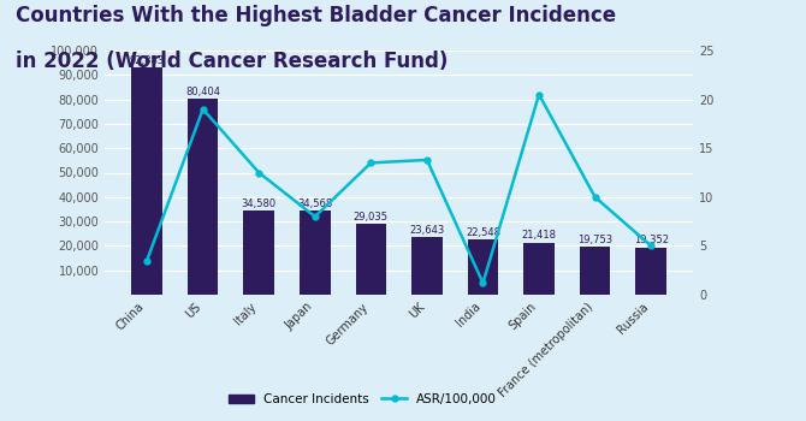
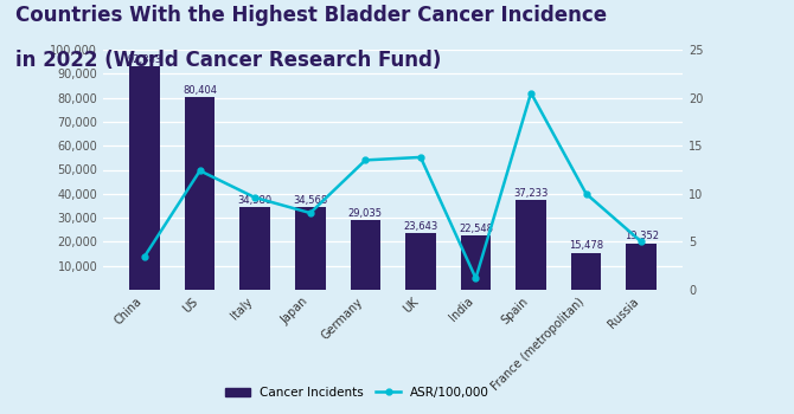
ASR/100,000/US: 19.0 -> 12.4
ASR/100,000/Italy: 12.5 -> 9.6
Cancer Incidents/Spain: 21,418 -> 37,233
Cancer Incidents/France (metropolitan): 19,753 -> 15,478
